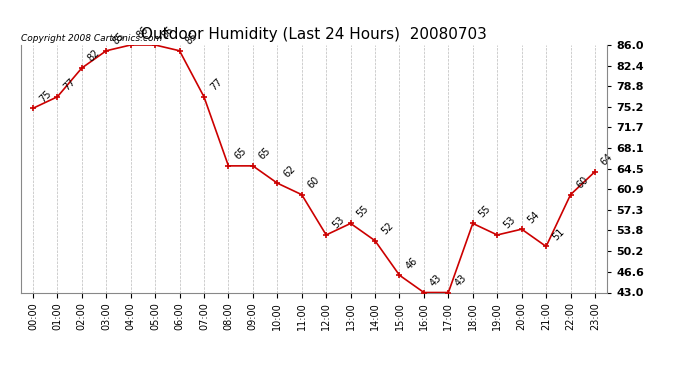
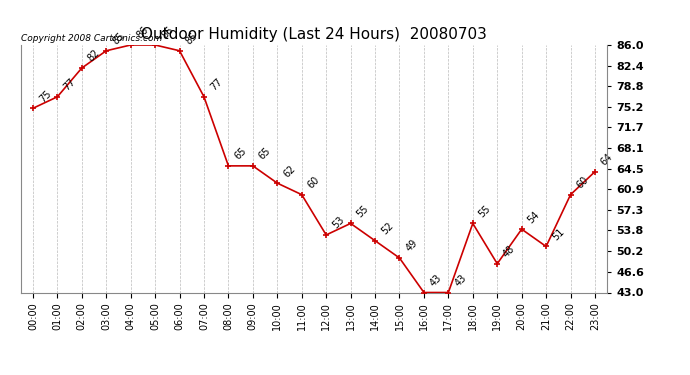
15:00: 46 -> 49
19:00: 53 -> 48
